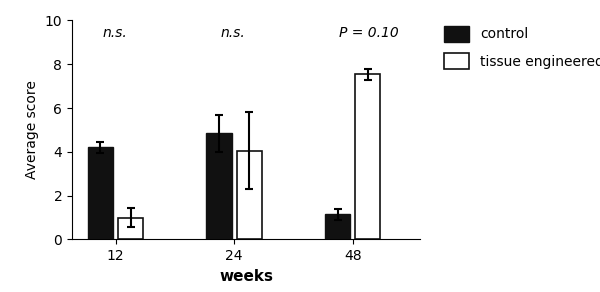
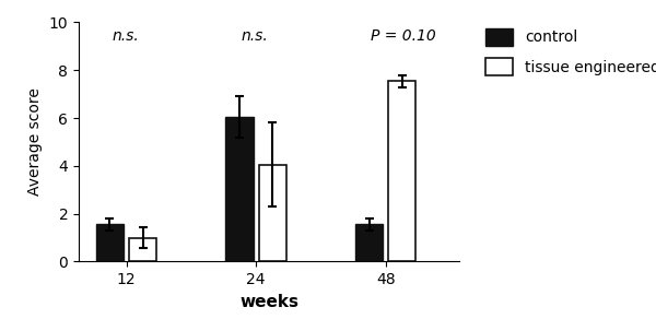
control/12: 4.20 -> 1.55
control/24: 4.85 -> 6.05
control/48: 1.15 -> 1.55
